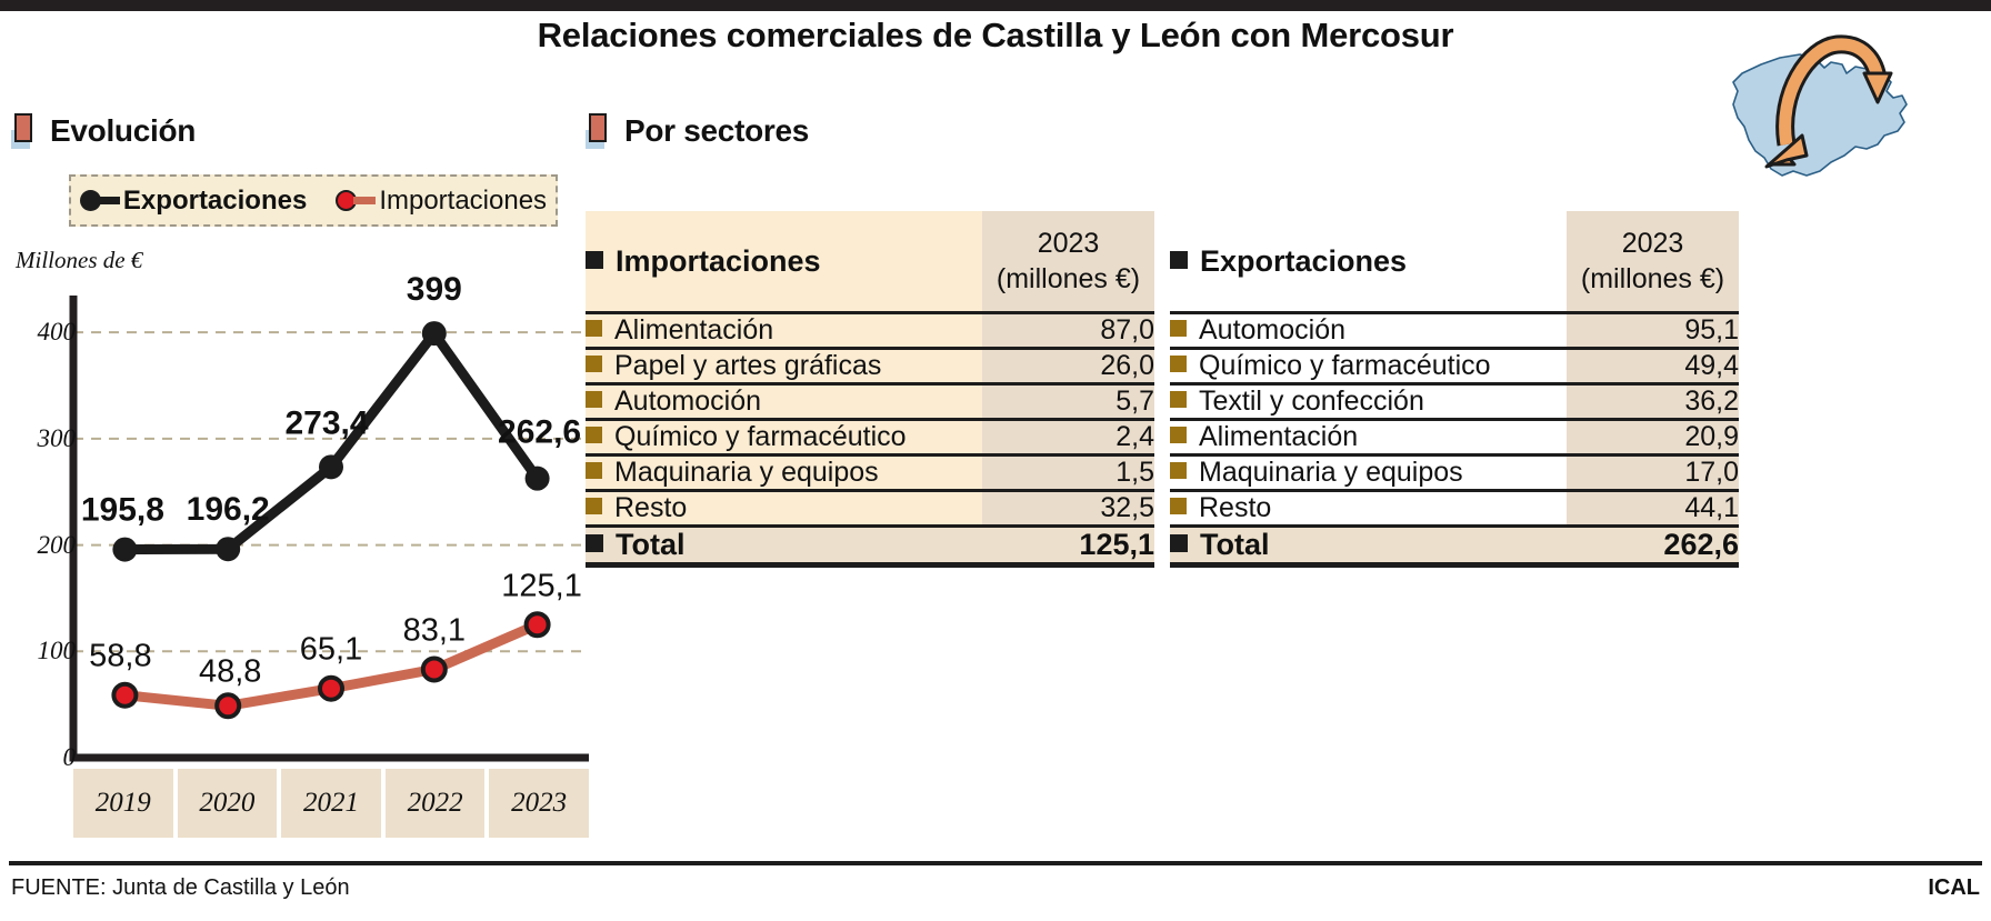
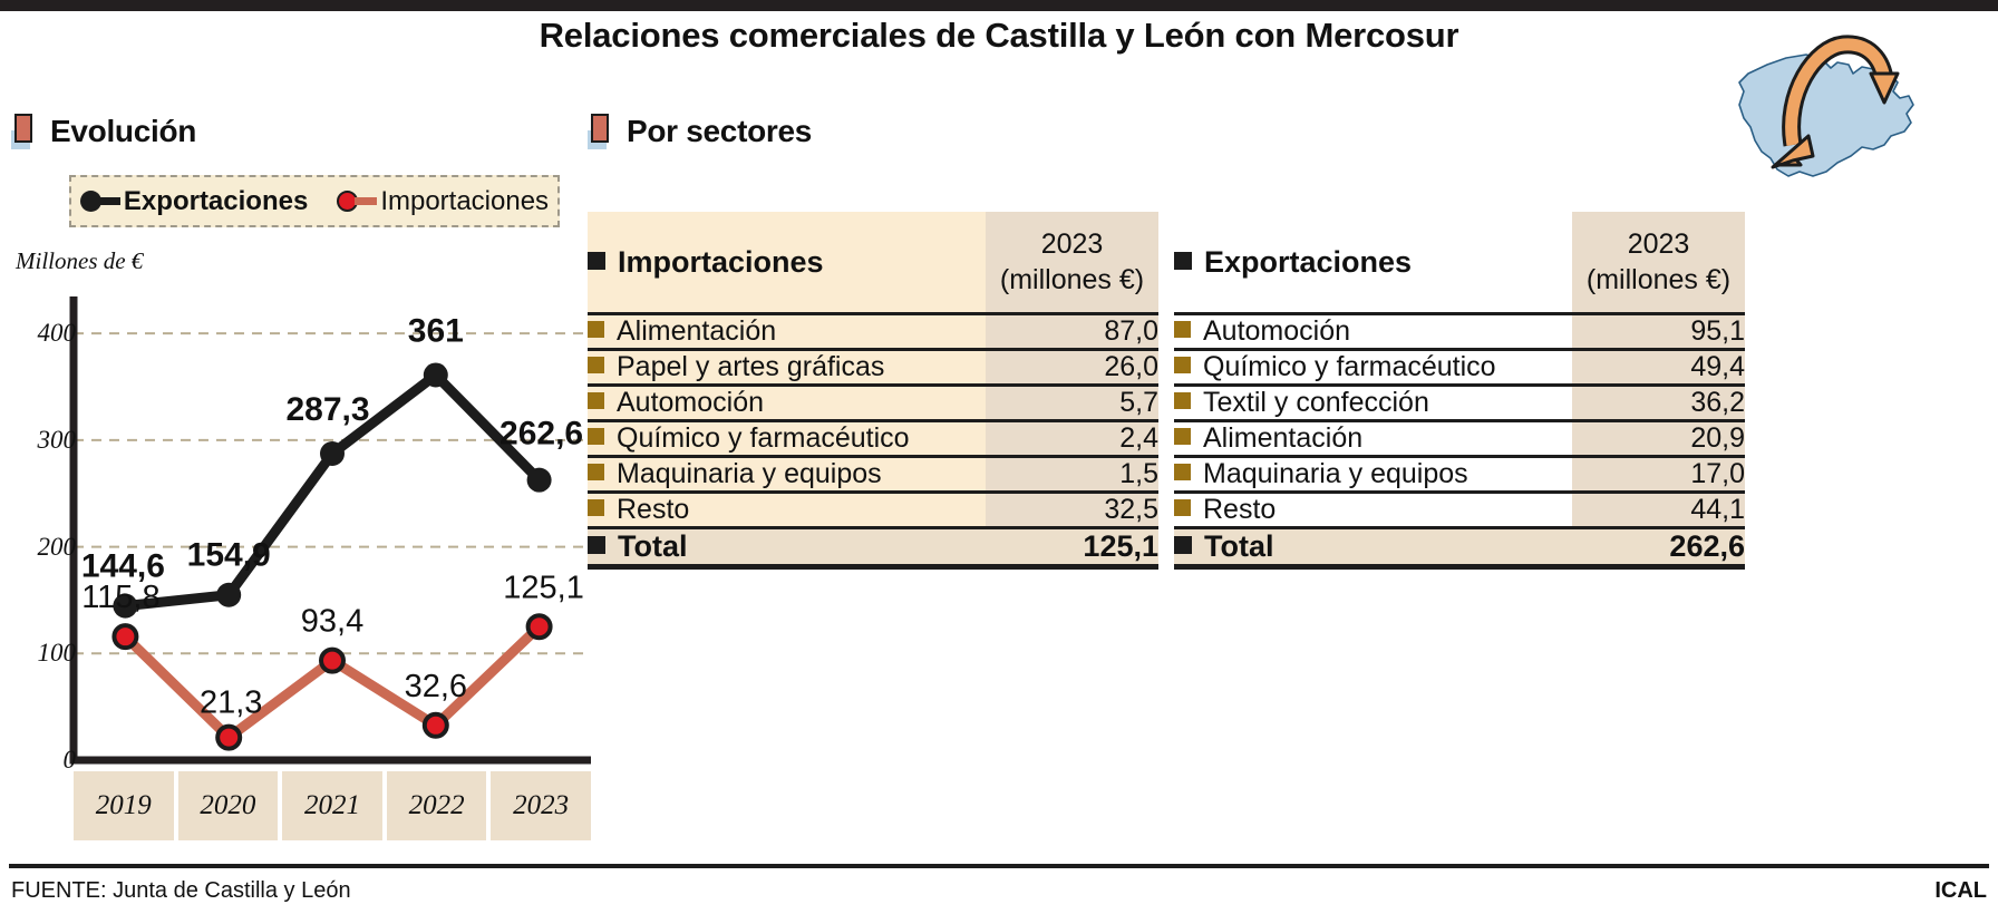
Exportaciones/2019: 195,8 -> 144,6
Importaciones/2019: 58,8 -> 115,8
Exportaciones/2020: 196,2 -> 154,9
Importaciones/2020: 48,8 -> 21,3
Exportaciones/2021: 273,4 -> 287,3
Importaciones/2021: 65,1 -> 93,4
Exportaciones/2022: 399 -> 361
Importaciones/2022: 83,1 -> 32,6
